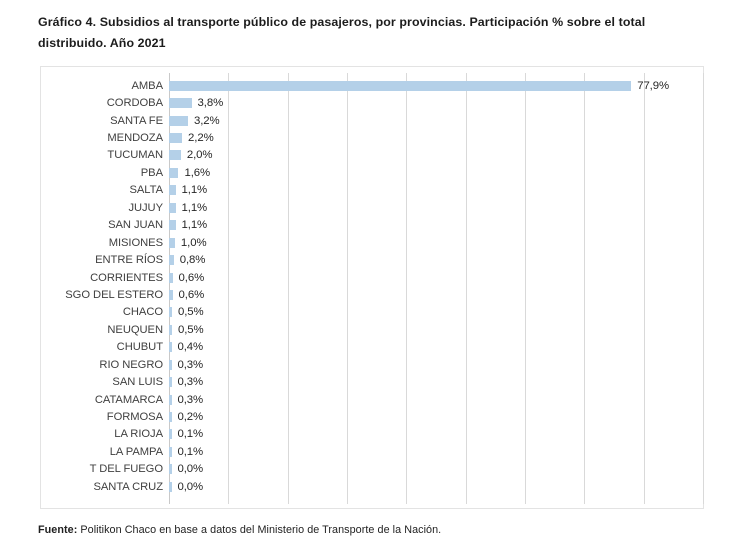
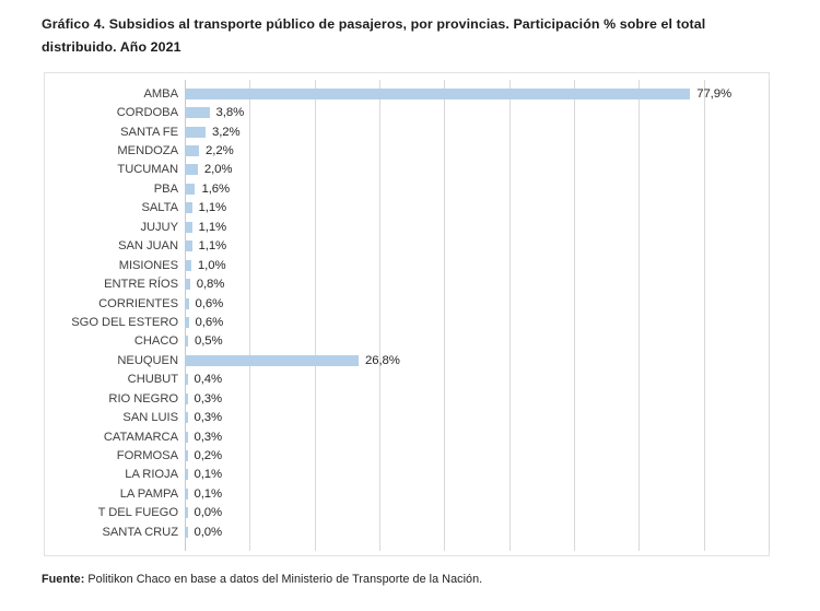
NEUQUEN: 0,5% -> 26,8%
